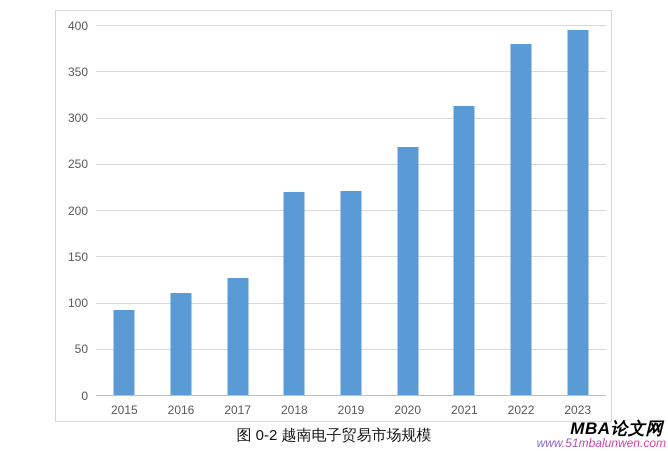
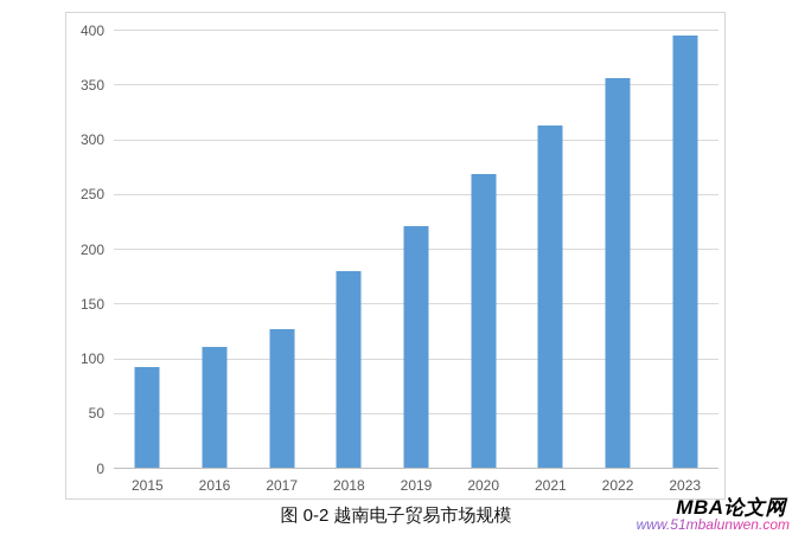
2018: 220 -> 180
2022: 380 -> 360
